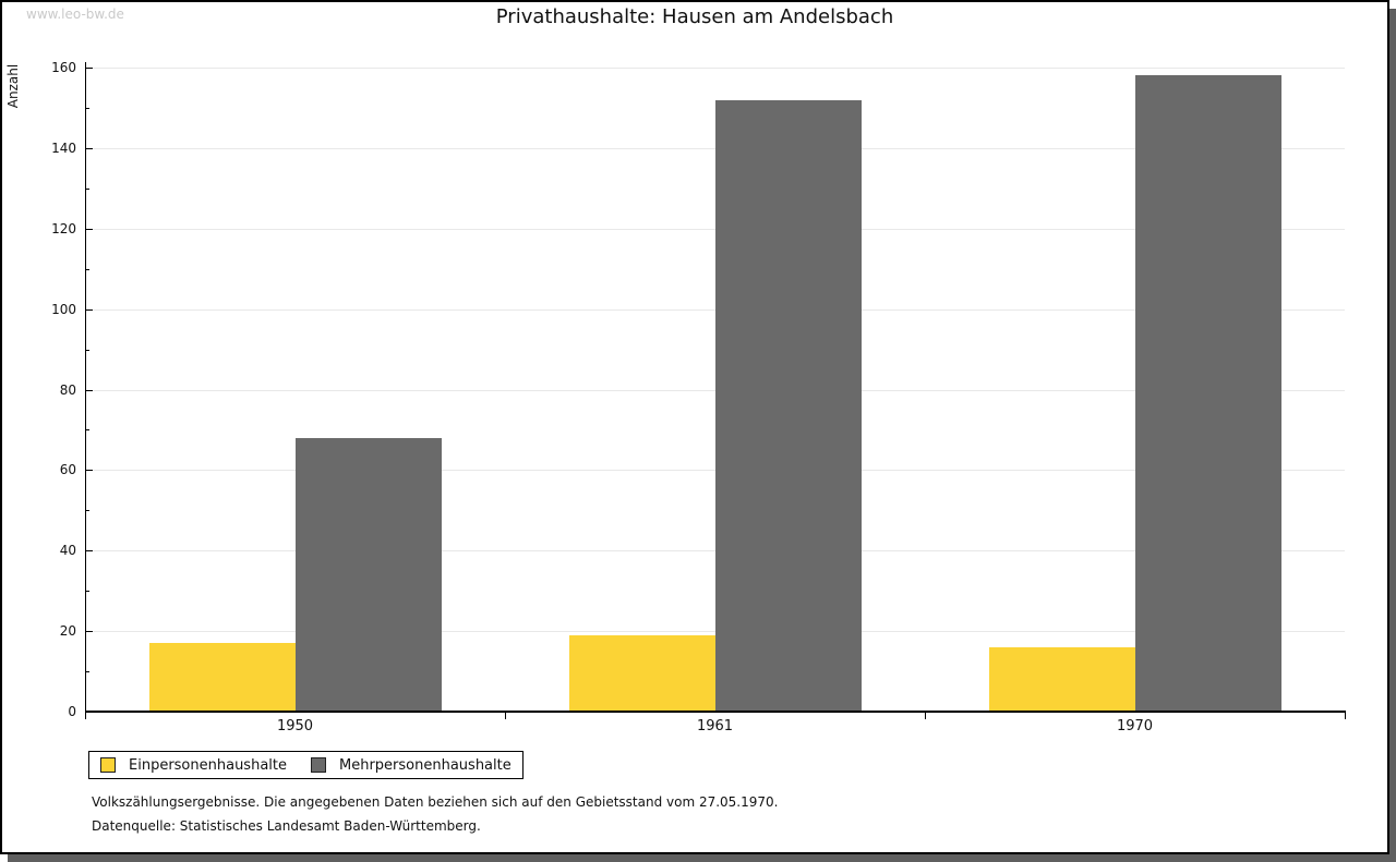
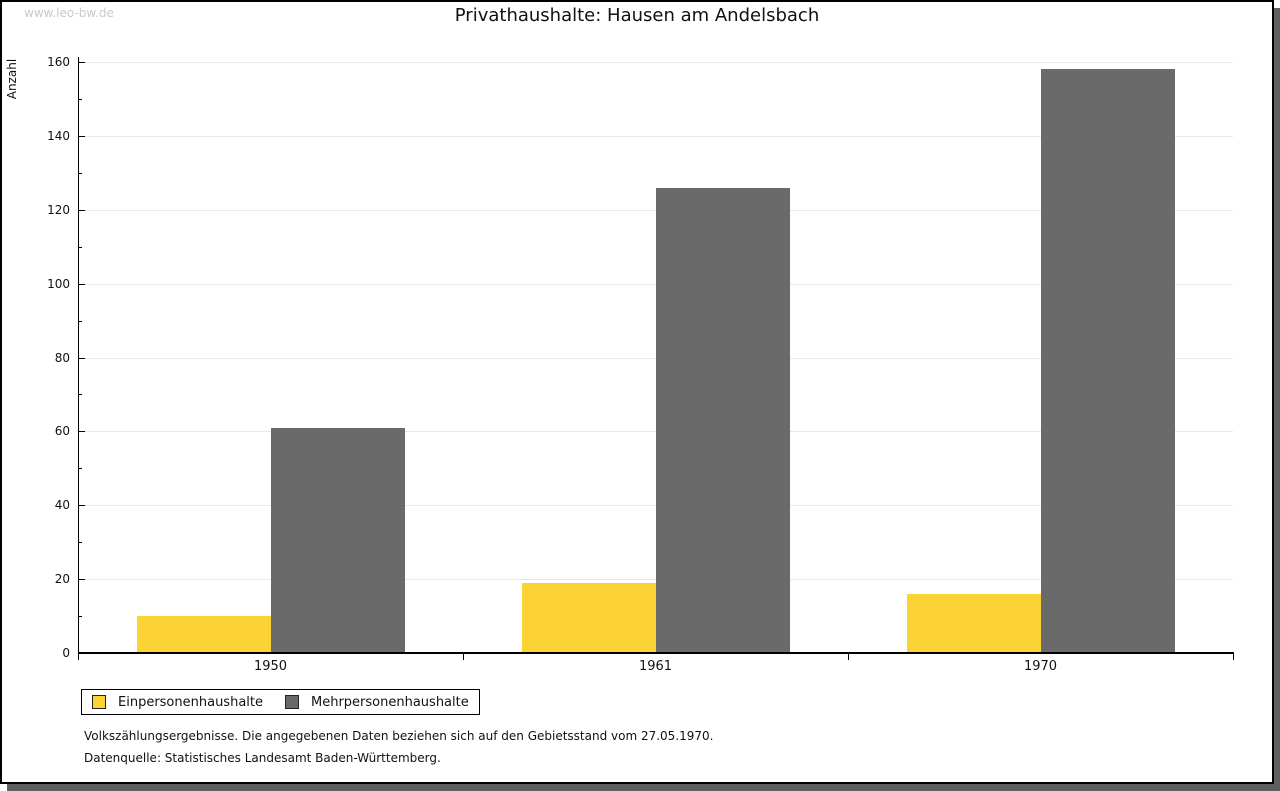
Einpersonenhaushalte/1950: 17 -> 10
Mehrpersonenhaushalte/1950: 68 -> 61
Mehrpersonenhaushalte/1961: 152 -> 126
